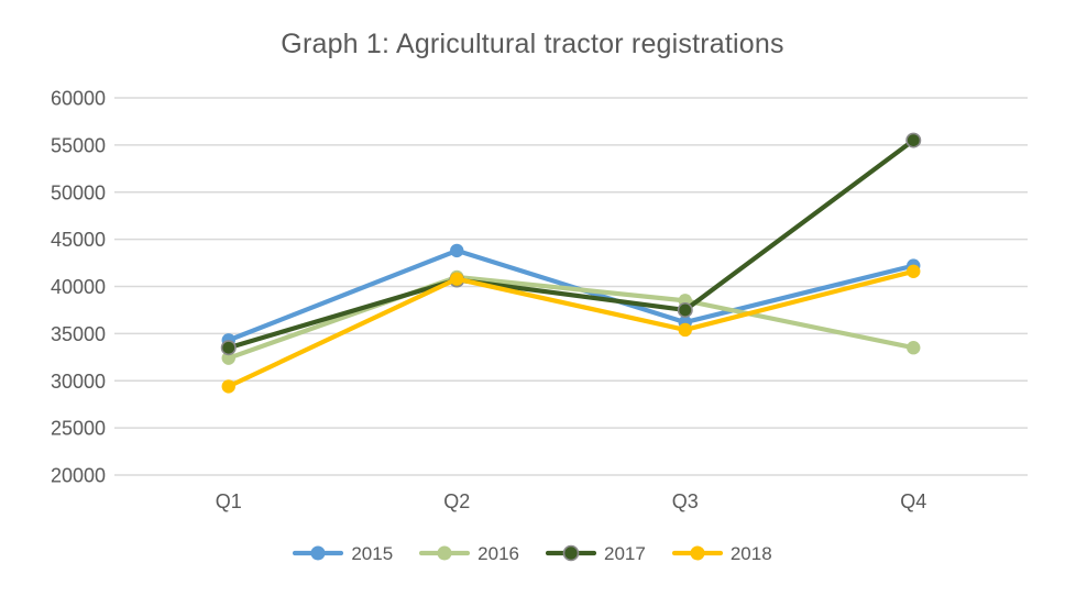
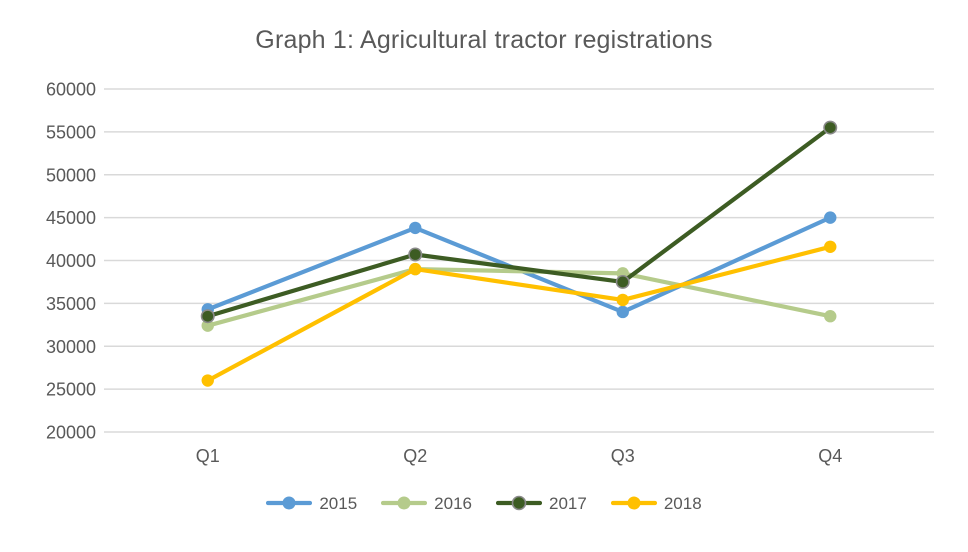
2018/Q1: 29000 -> 26000
2016/Q2: 41000 -> 39000
2018/Q2: 41000 -> 39000
2015/Q3: 36000 -> 34000
2015/Q4: 42000 -> 45000
